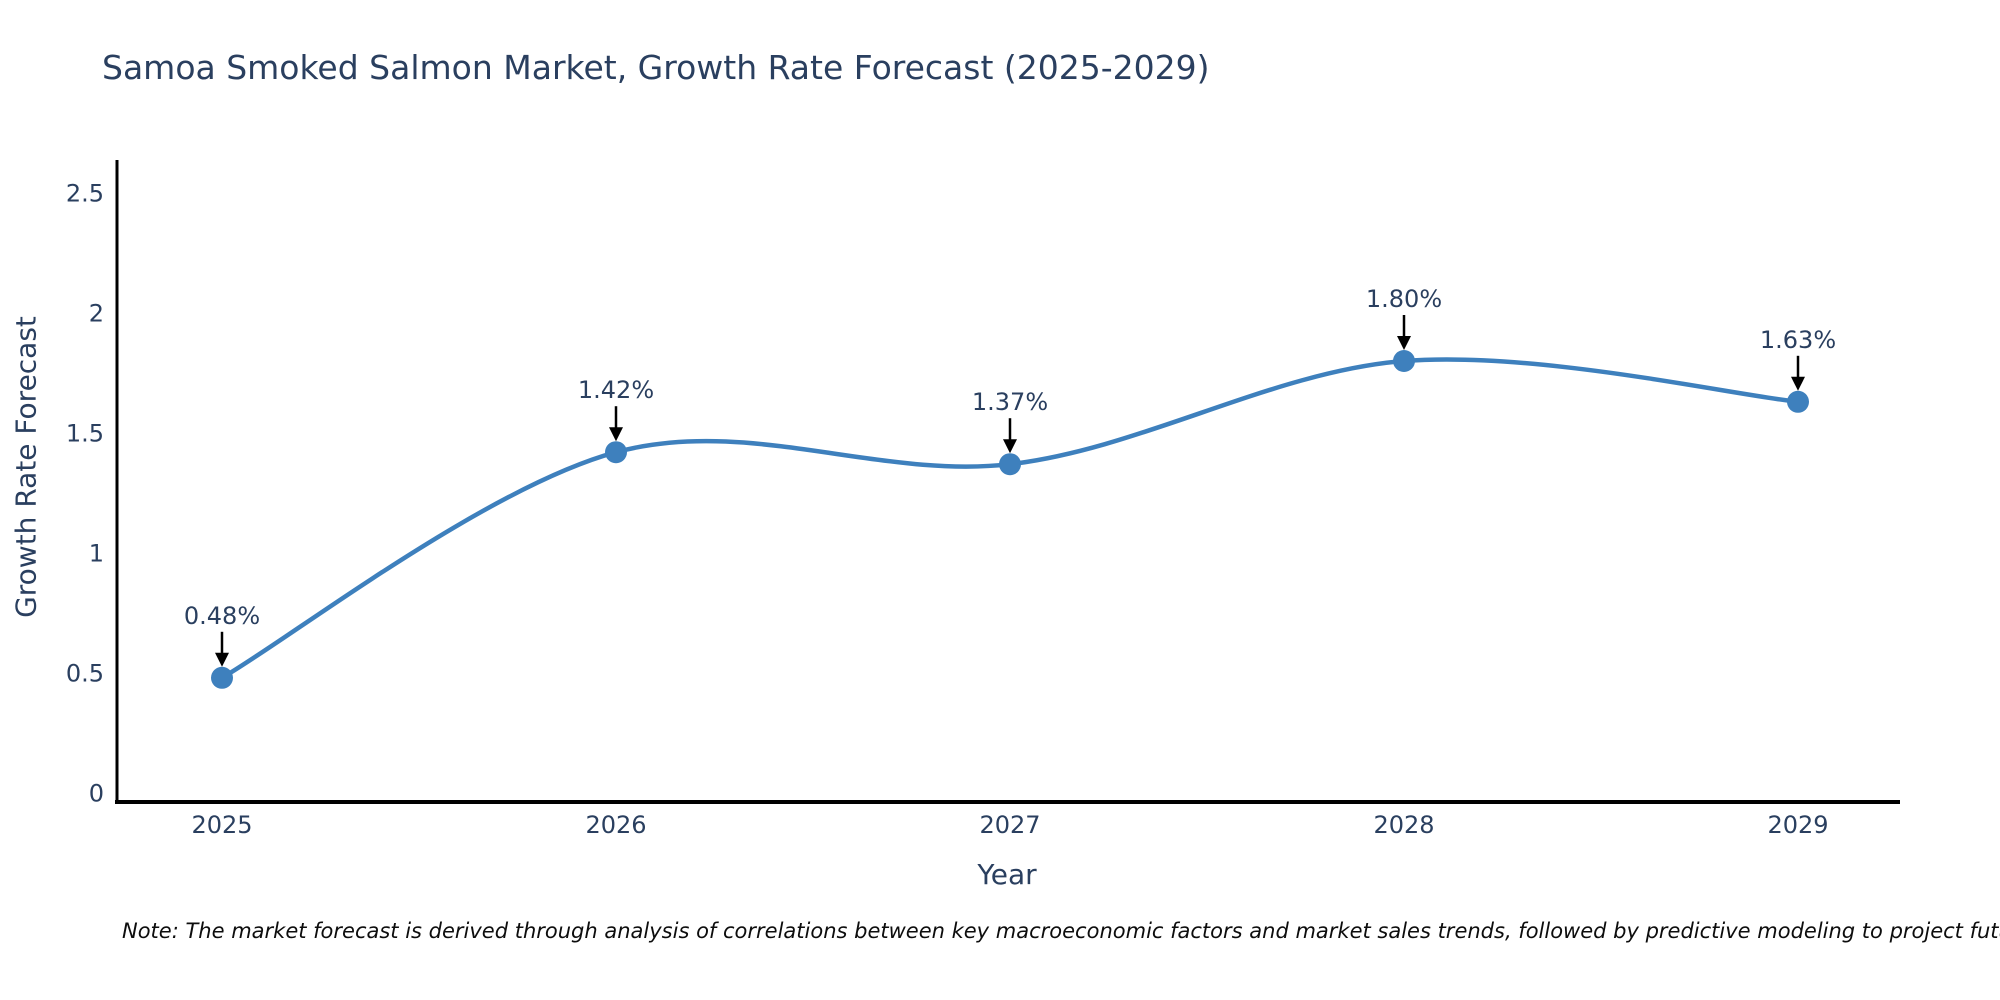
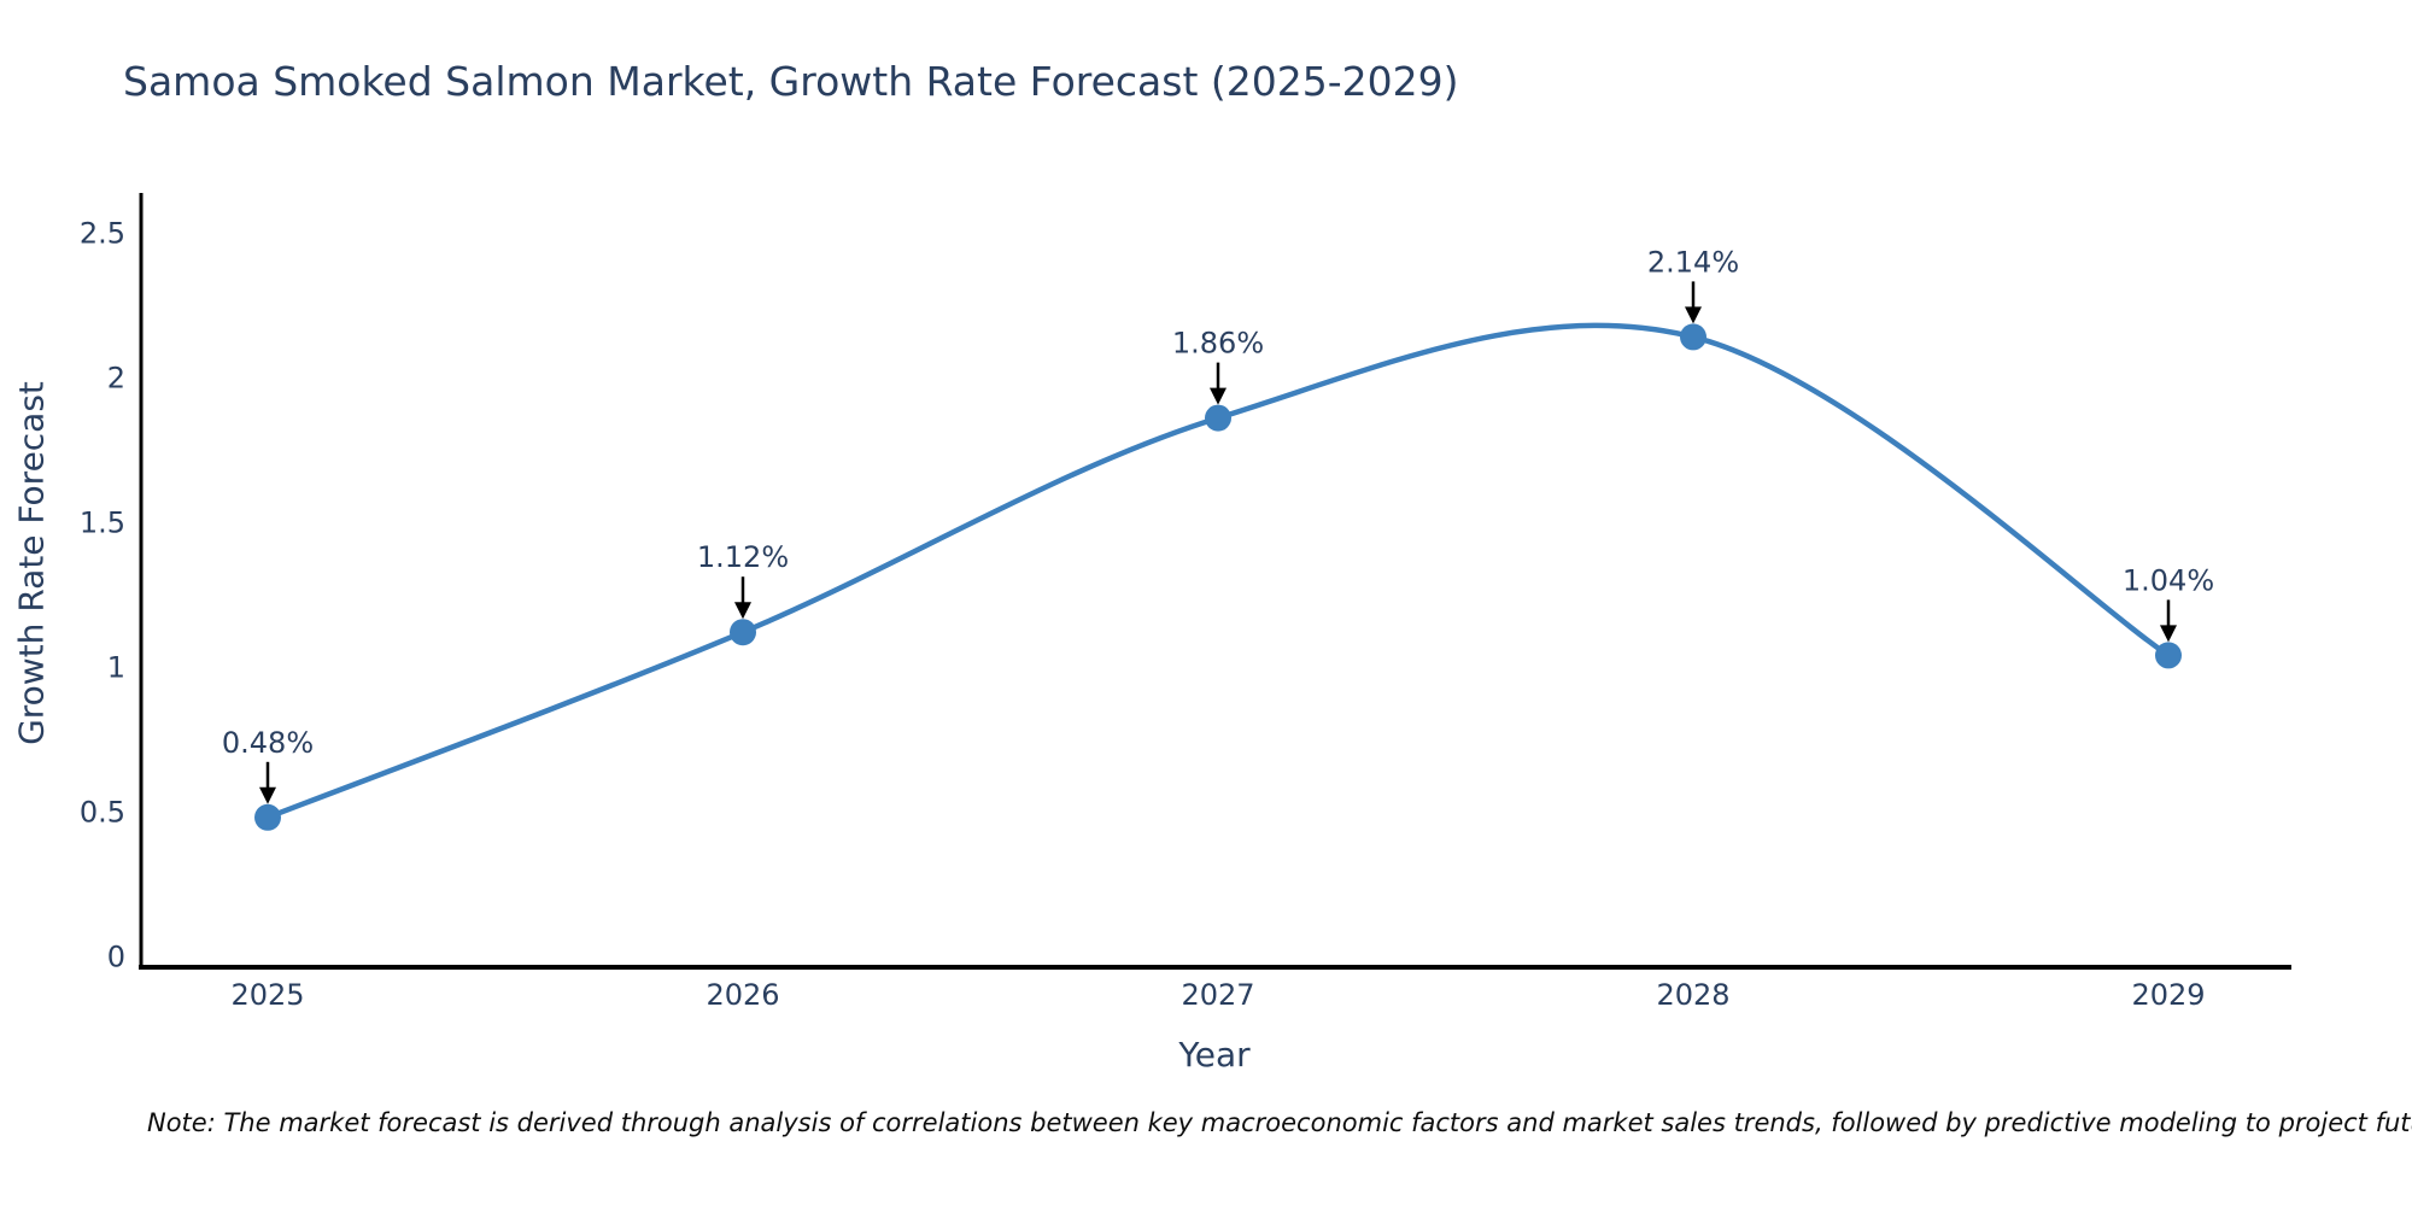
2026: 1.42% -> 1.12%
2027: 1.37% -> 1.86%
2028: 1.80% -> 2.14%
2029: 1.63% -> 1.04%
